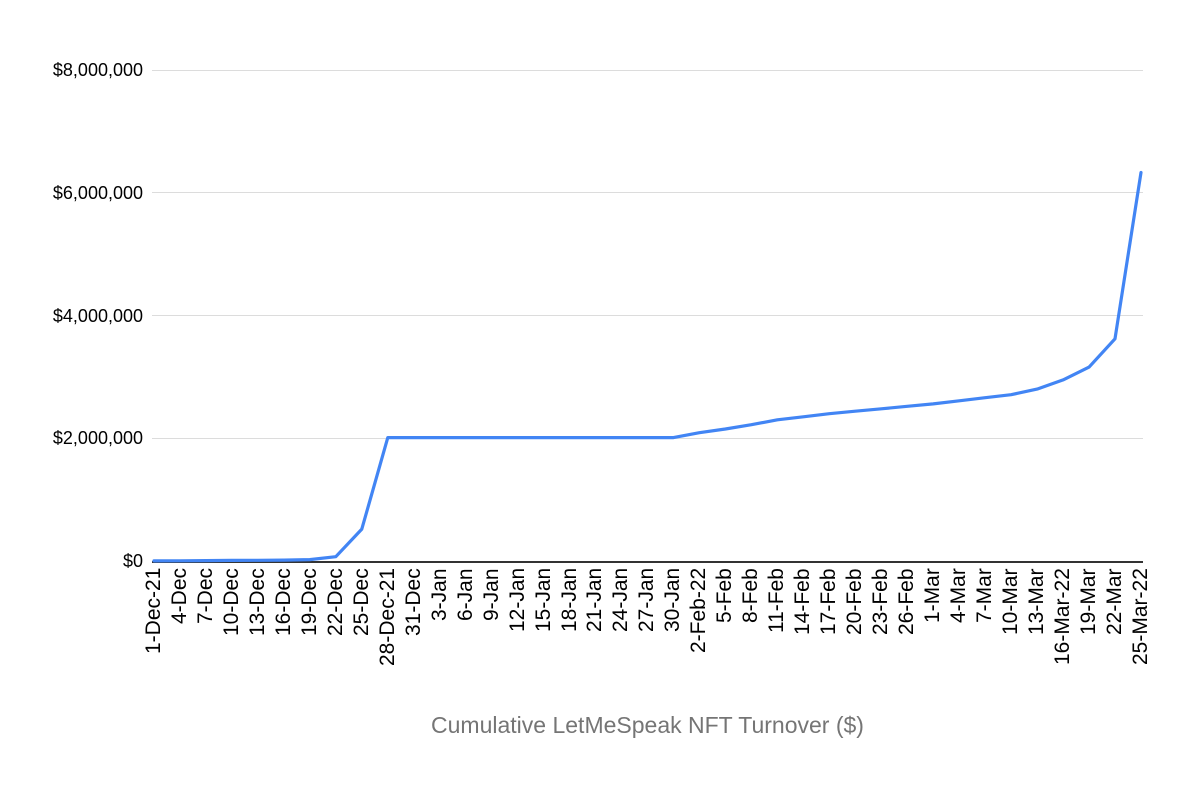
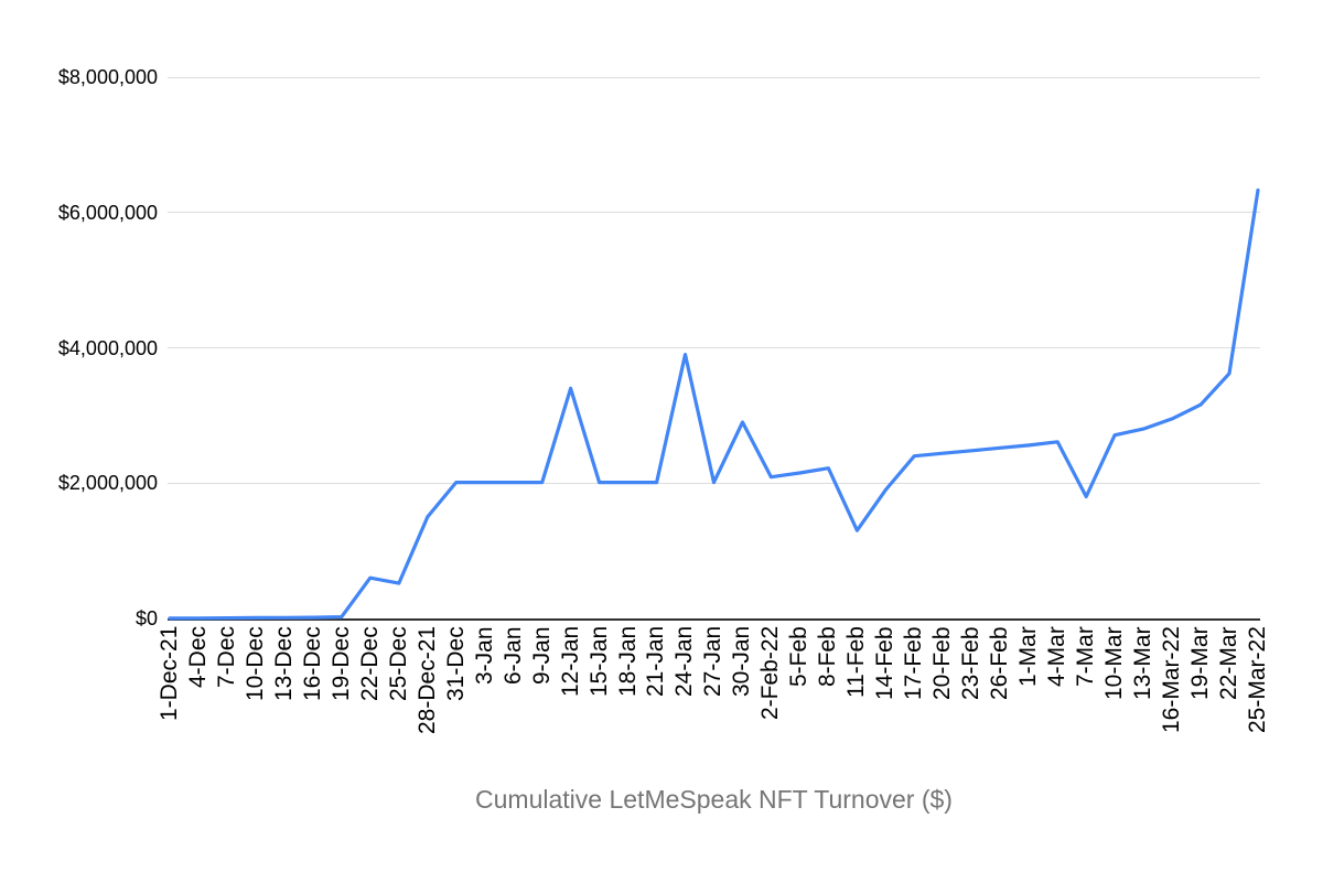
22-Dec: $100000 -> $600000
28-Dec-21: $2000000 -> $1500000
12-Jan: $2000000 -> $3400000
24-Jan: $2000000 -> $3900000
30-Jan: $2000000 -> $2900000
11-Feb: $2300000 -> $1300000
14-Feb: $2400000 -> $1900000
7-Mar: $2700000 -> $1800000
